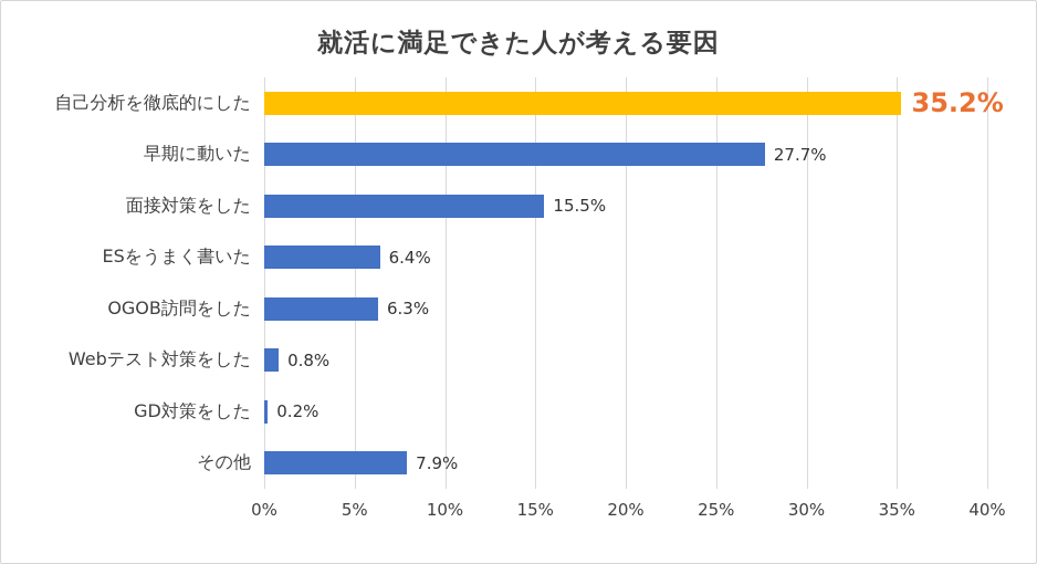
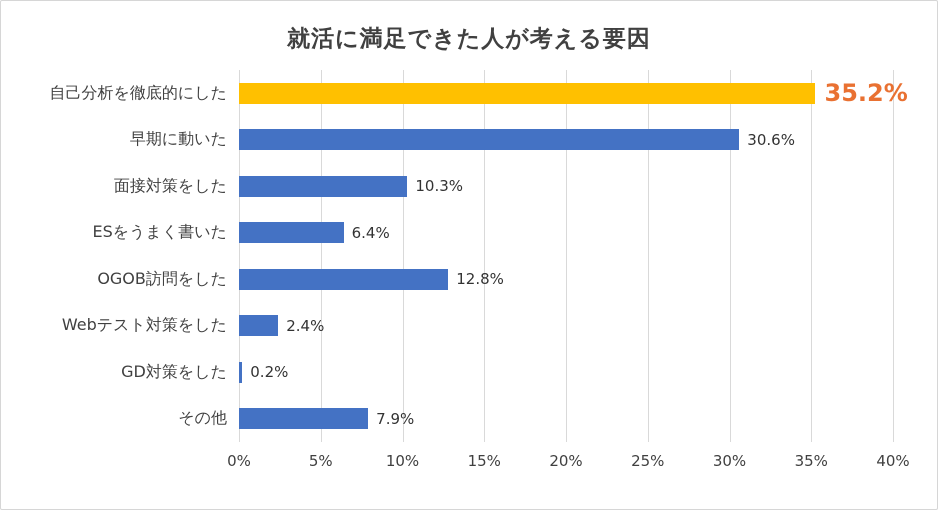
早期に動いた: 27.7% -> 30.6%
面接対策をした: 15.5% -> 10.3%
OGOB訪問をした: 6.3% -> 12.8%
Webテスト対策をした: 0.8% -> 2.4%
